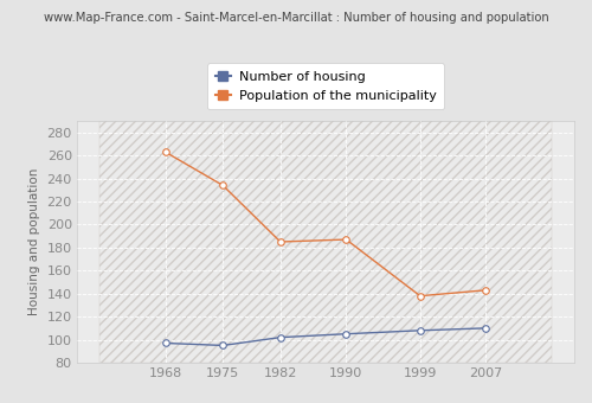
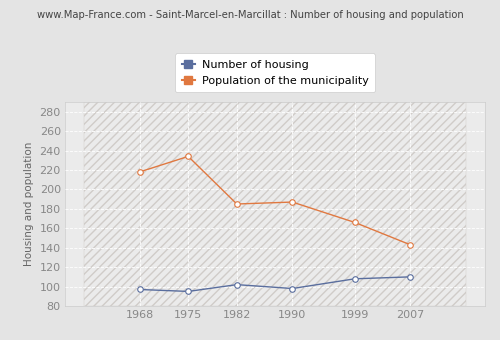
Population of the municipality/1968: 263 -> 218
Number of housing/1990: 105 -> 98
Population of the municipality/1999: 138 -> 166
